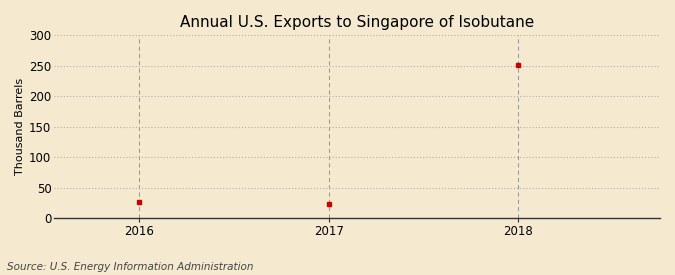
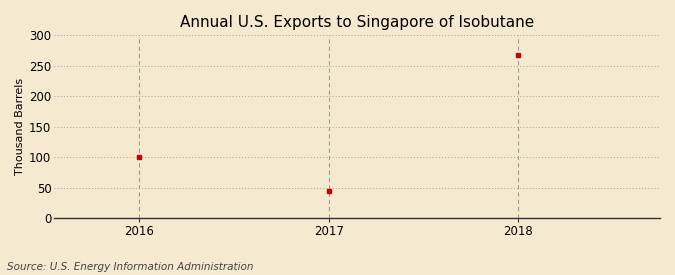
2016: 26 -> 100
2017: 23 -> 44
2018: 252 -> 268
